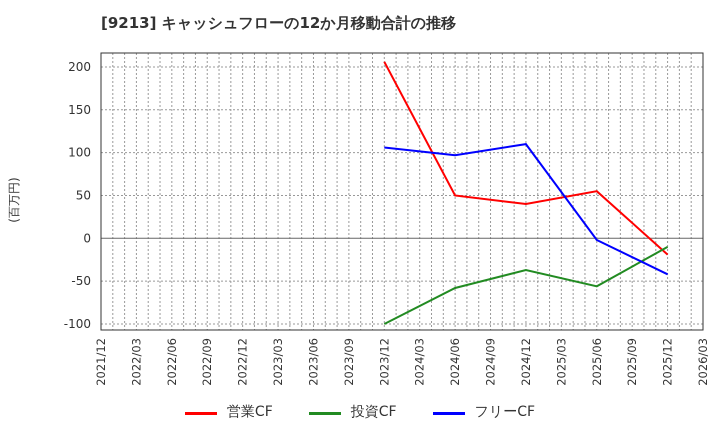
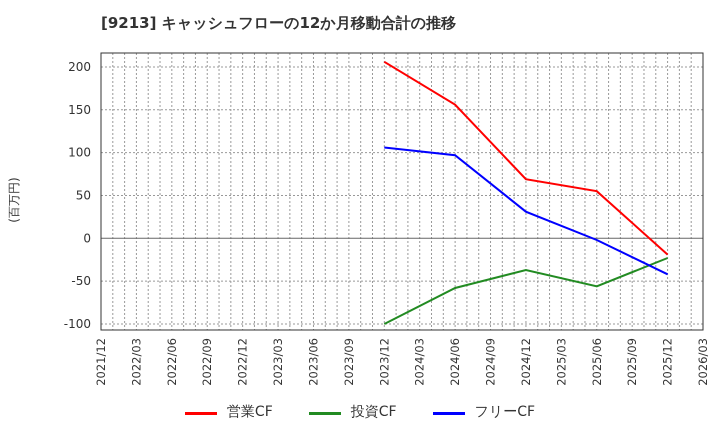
営業CF/2024/06: 50 -> 160
営業CF/2024/12: 40 -> 70
フリーCF/2024/12: 110 -> 30
投資CF/2025/12: -10 -> -20
